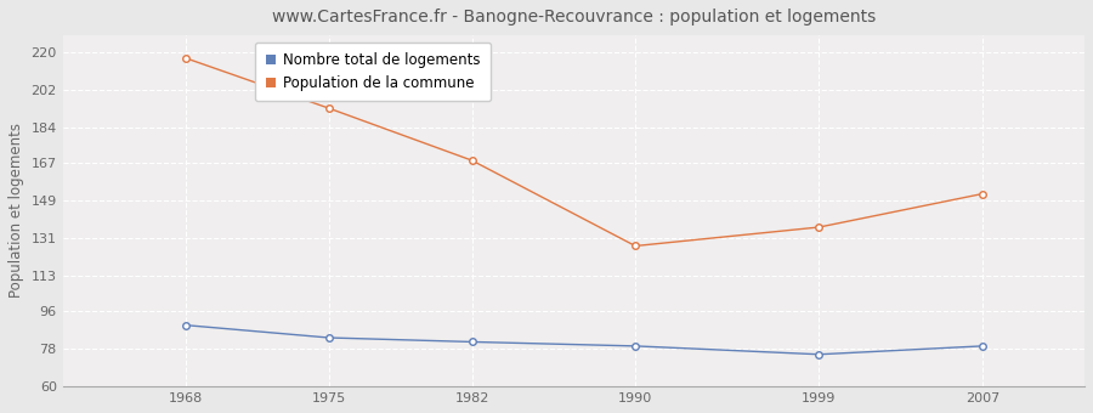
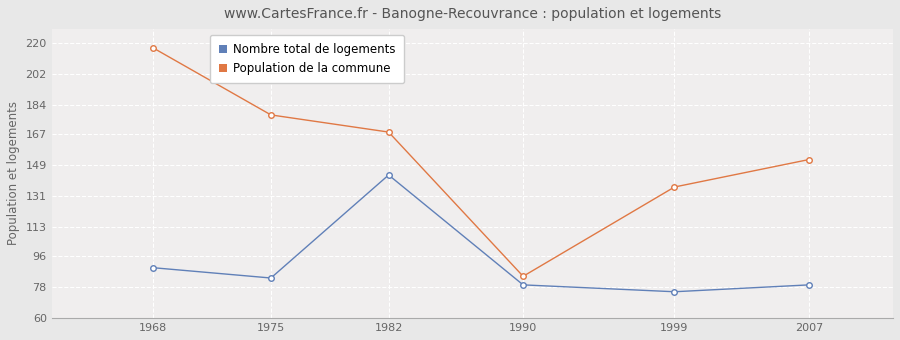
Population de la commune/1975: 193 -> 178
Nombre total de logements/1982: 81 -> 143
Population de la commune/1990: 127 -> 84
